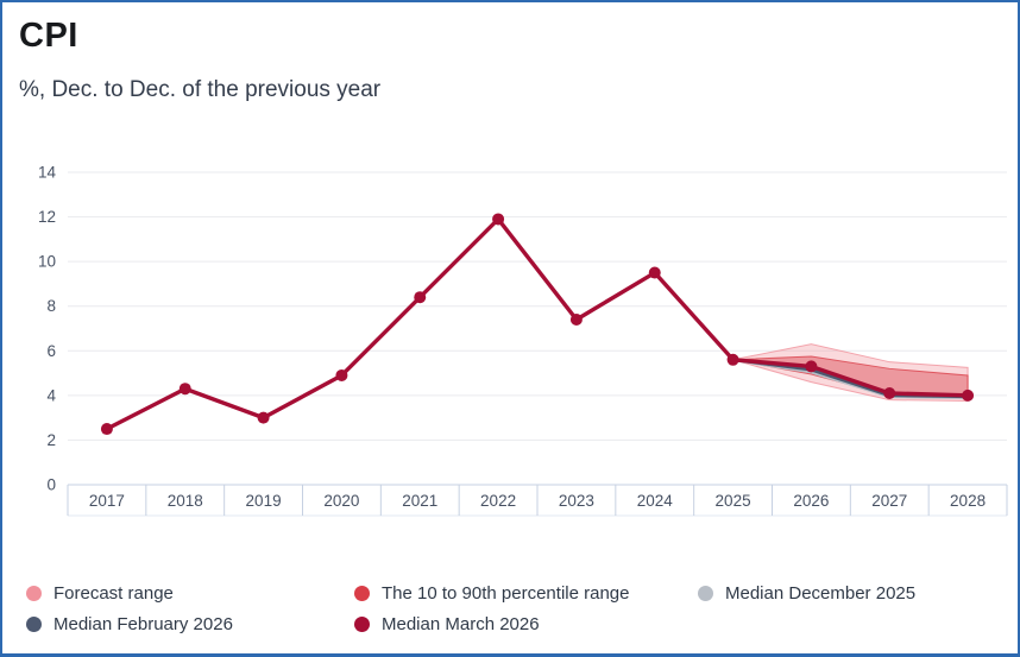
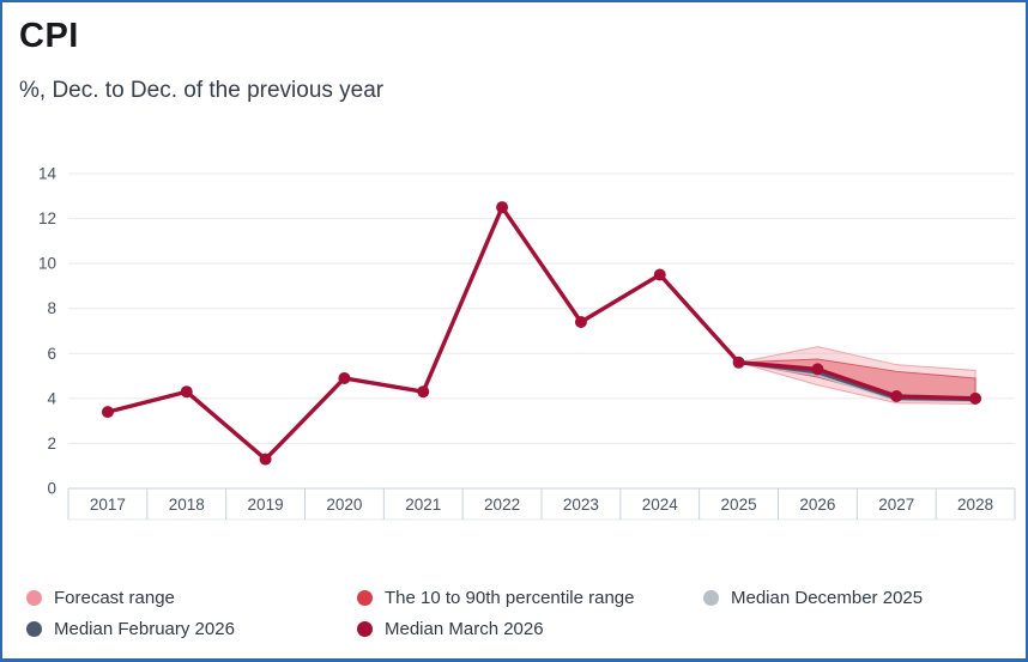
Median March 2026/2017: 2.5 -> 3.4
Median March 2026/2019: 3.0 -> 1.3
Median March 2026/2021: 8.4 -> 4.3
Median March 2026/2022: 11.9 -> 12.5
